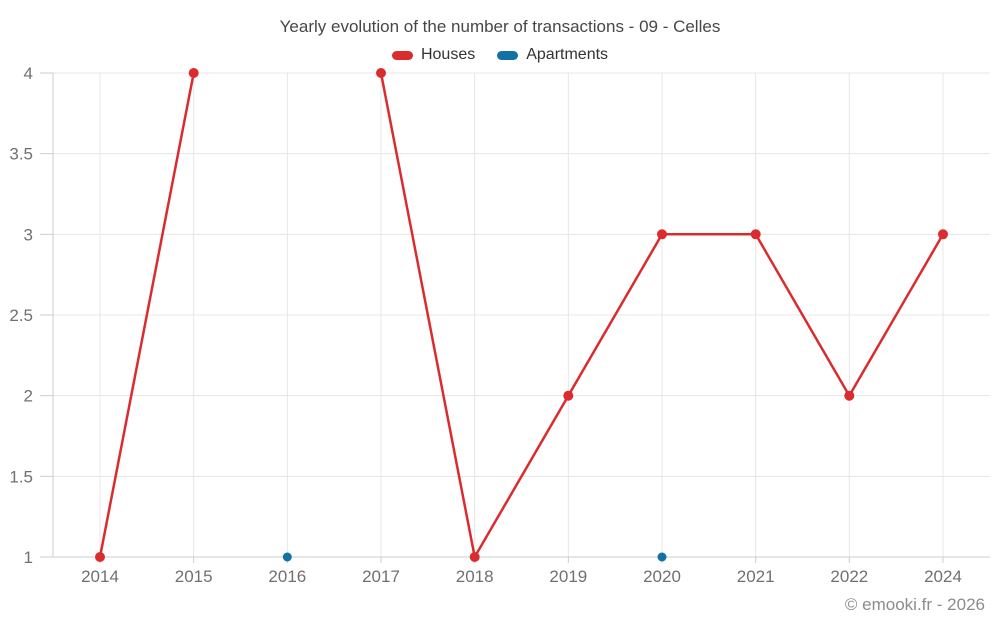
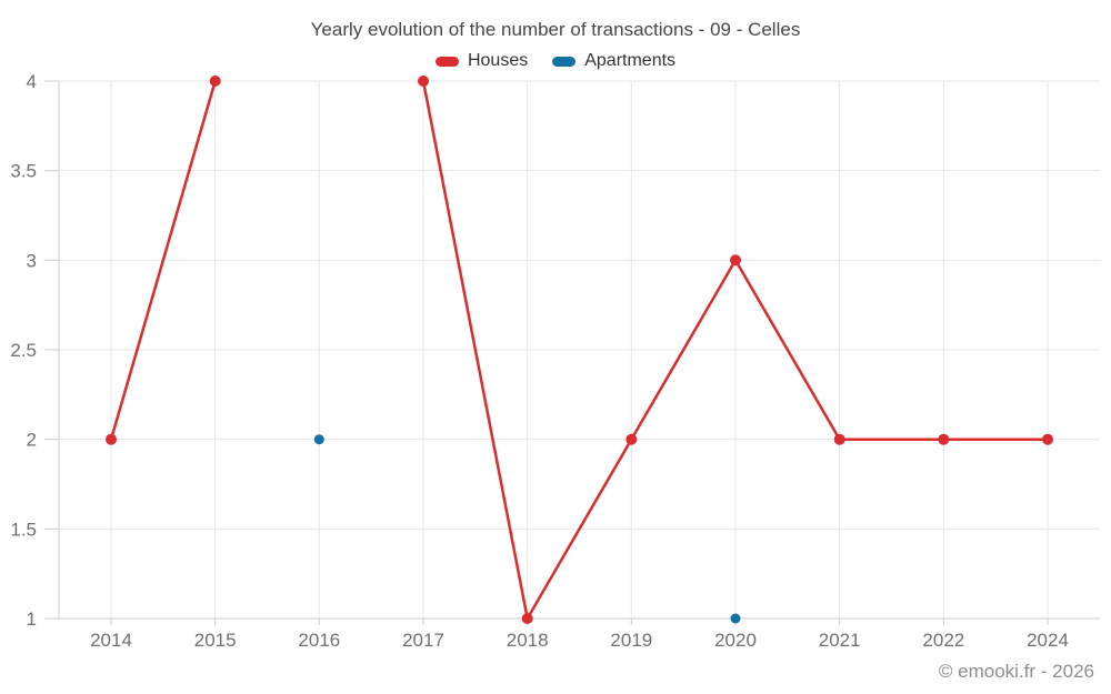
Houses/2014: 1 -> 2
Apartments/2016: 1 -> 2
Houses/2021: 3 -> 2
Houses/2024: 3 -> 2
